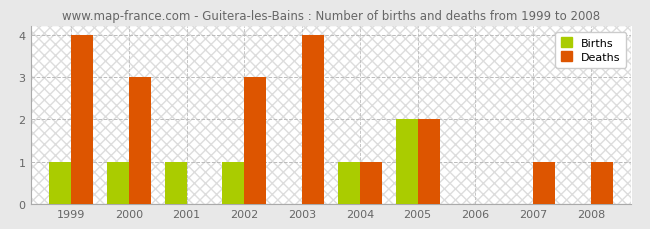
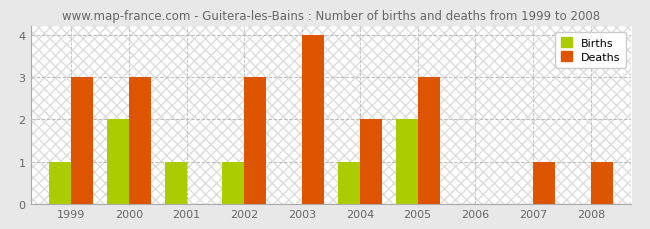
Deaths/1999: 4 -> 3
Births/2000: 1 -> 2
Deaths/2004: 1 -> 2
Deaths/2005: 2 -> 3
